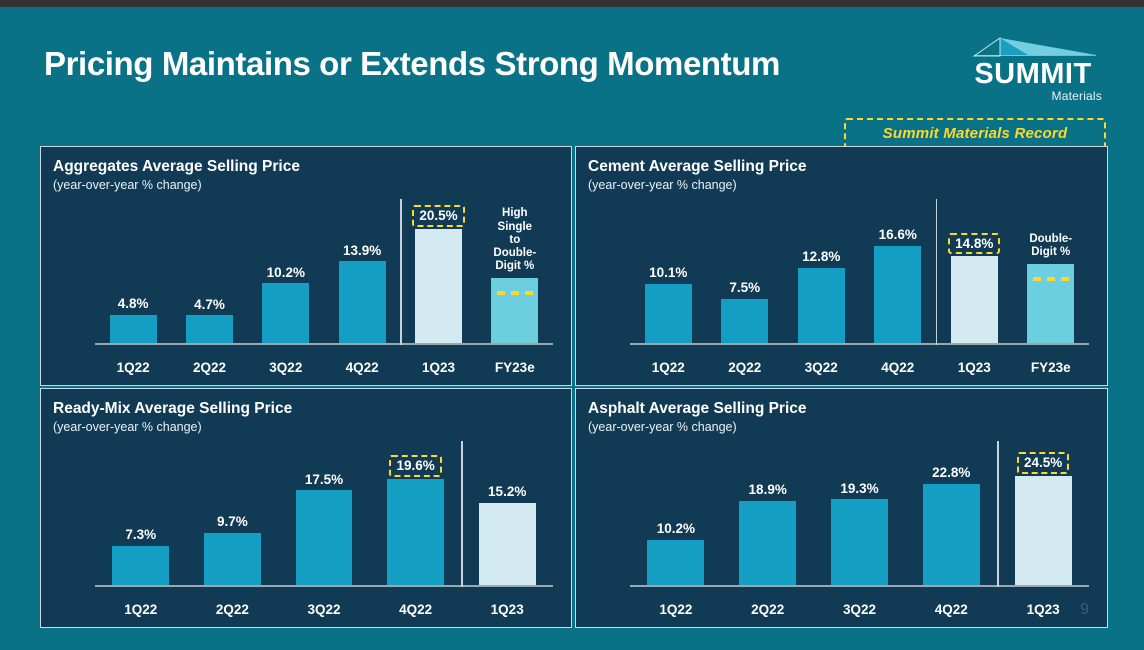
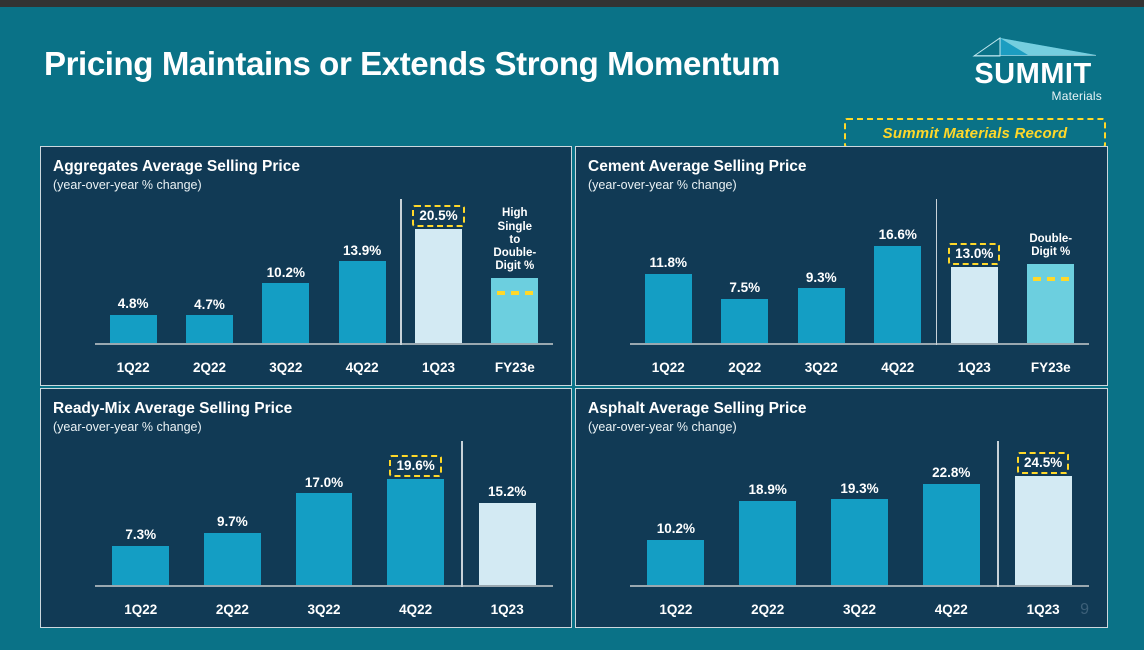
Cement Average Selling Price/1Q22: 10.1% -> 11.8%
Cement Average Selling Price/3Q22: 12.8% -> 9.3%
Cement Average Selling Price/1Q23: 14.8% -> 13.0%
Ready-Mix Average Selling Price/3Q22: 17.5% -> 17.0%
